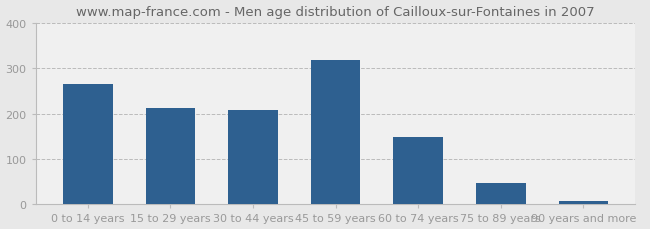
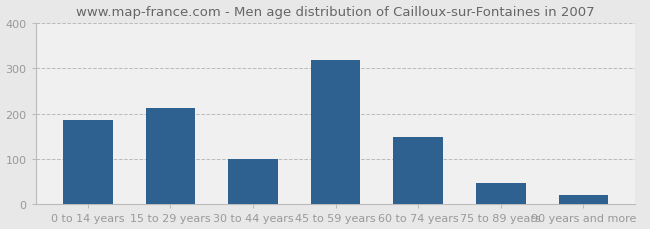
0 to 14 years: 265 -> 185
30 to 44 years: 207 -> 100
90 years and more: 7 -> 20
